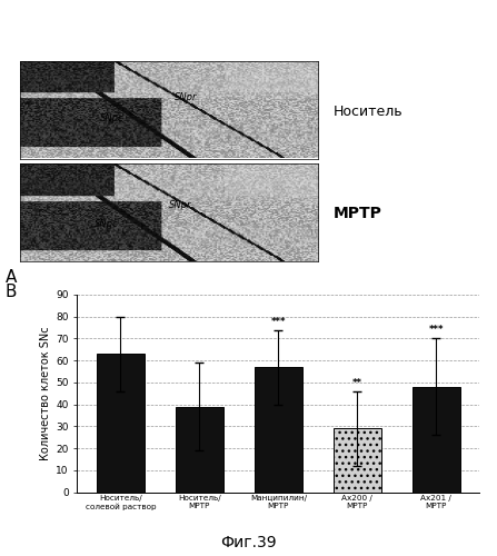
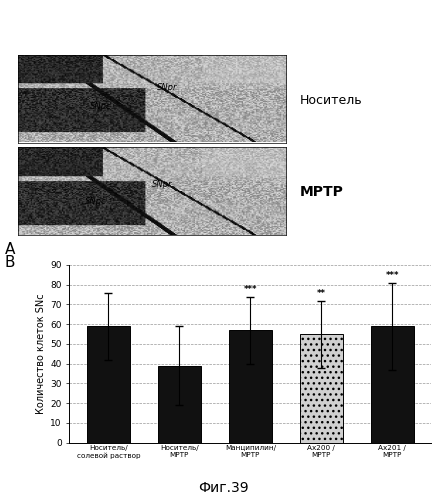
Носитель/ солевой раствор: 63 -> 59
Ах200 / МРТР: 29 -> 55
Ах201 / МРТР: 48 -> 59
